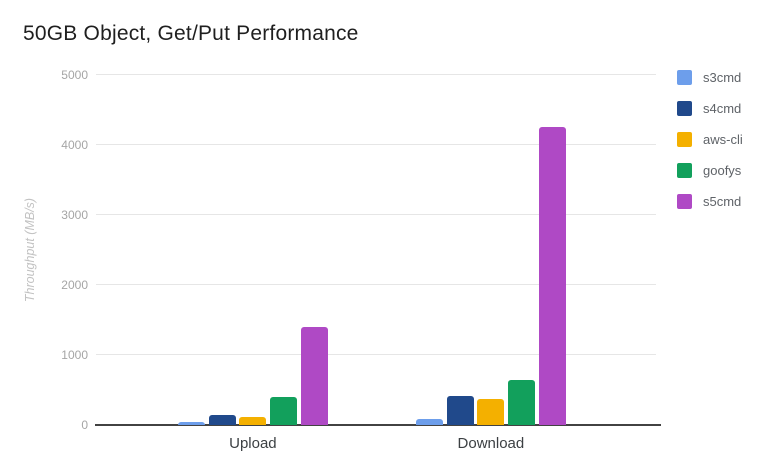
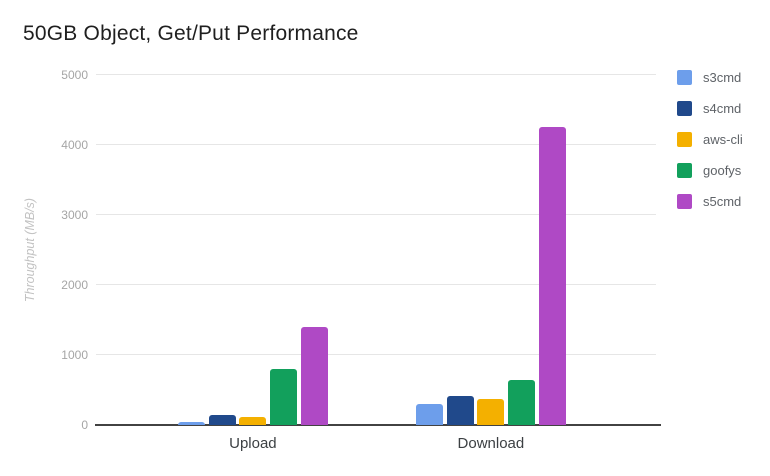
goofys/Upload: 400 -> 800
s3cmd/Download: 100 -> 300
